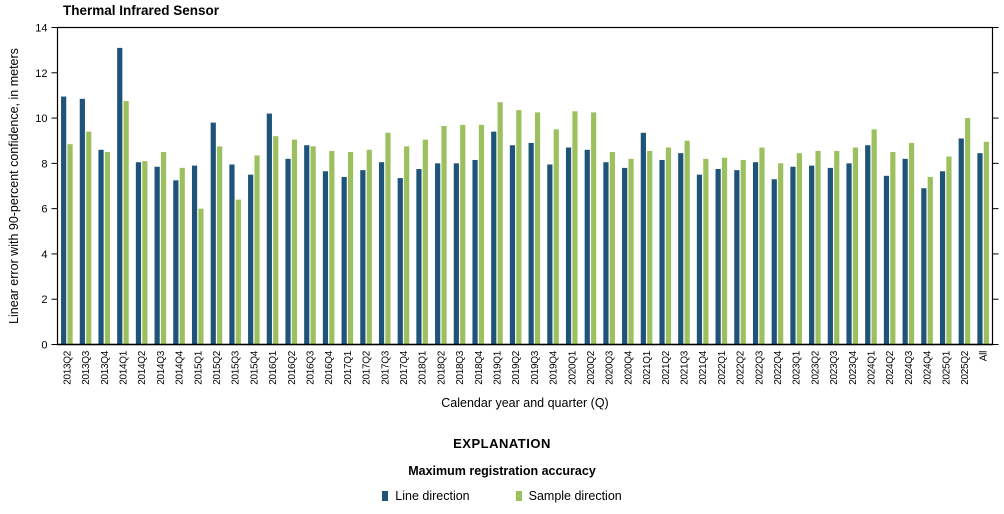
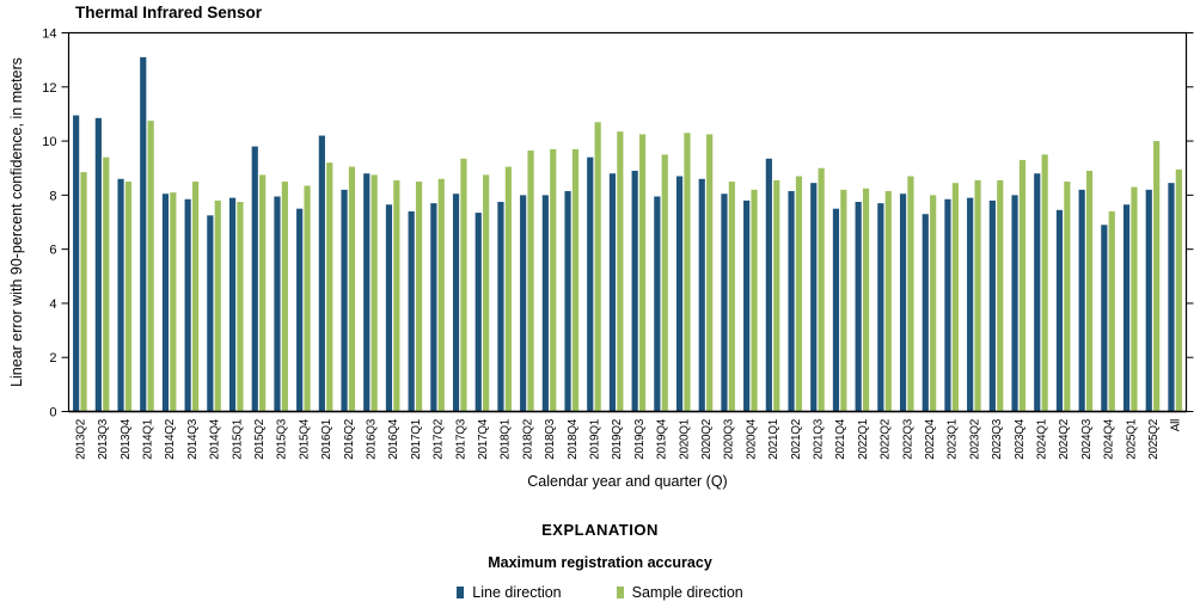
Sample direction/2015Q1: 6.0 -> 7.8
Sample direction/2015Q3: 6.4 -> 8.5
Sample direction/2023Q4: 8.7 -> 9.3
Line direction/2025Q2: 9.1 -> 8.2
